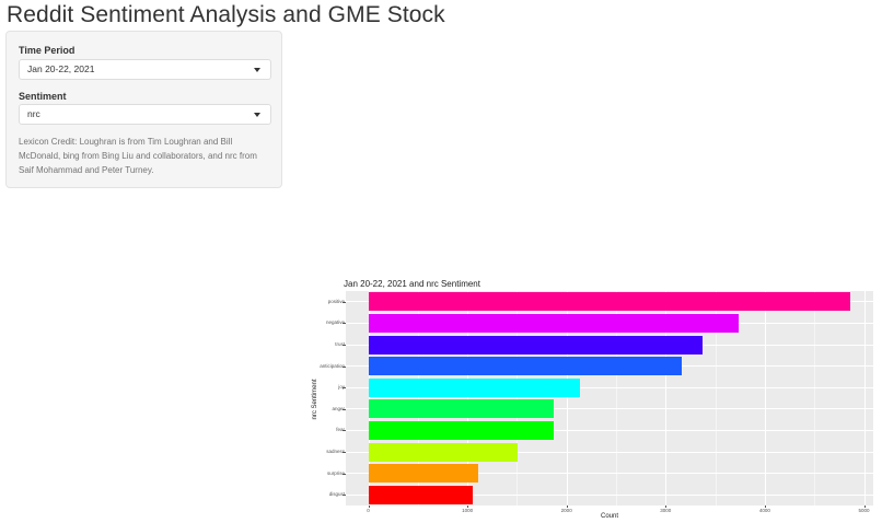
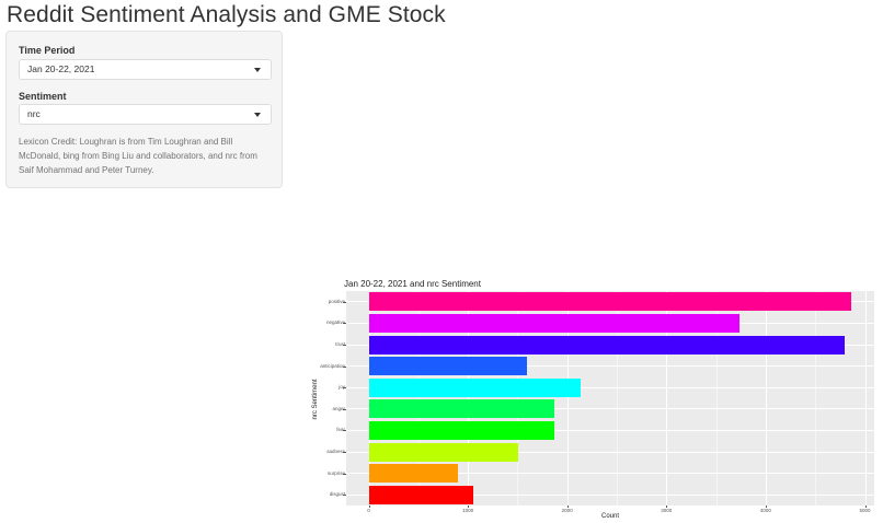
trust: 3400 -> 4800
anticipation: 3200 -> 1600
surprise: 1100 -> 900
